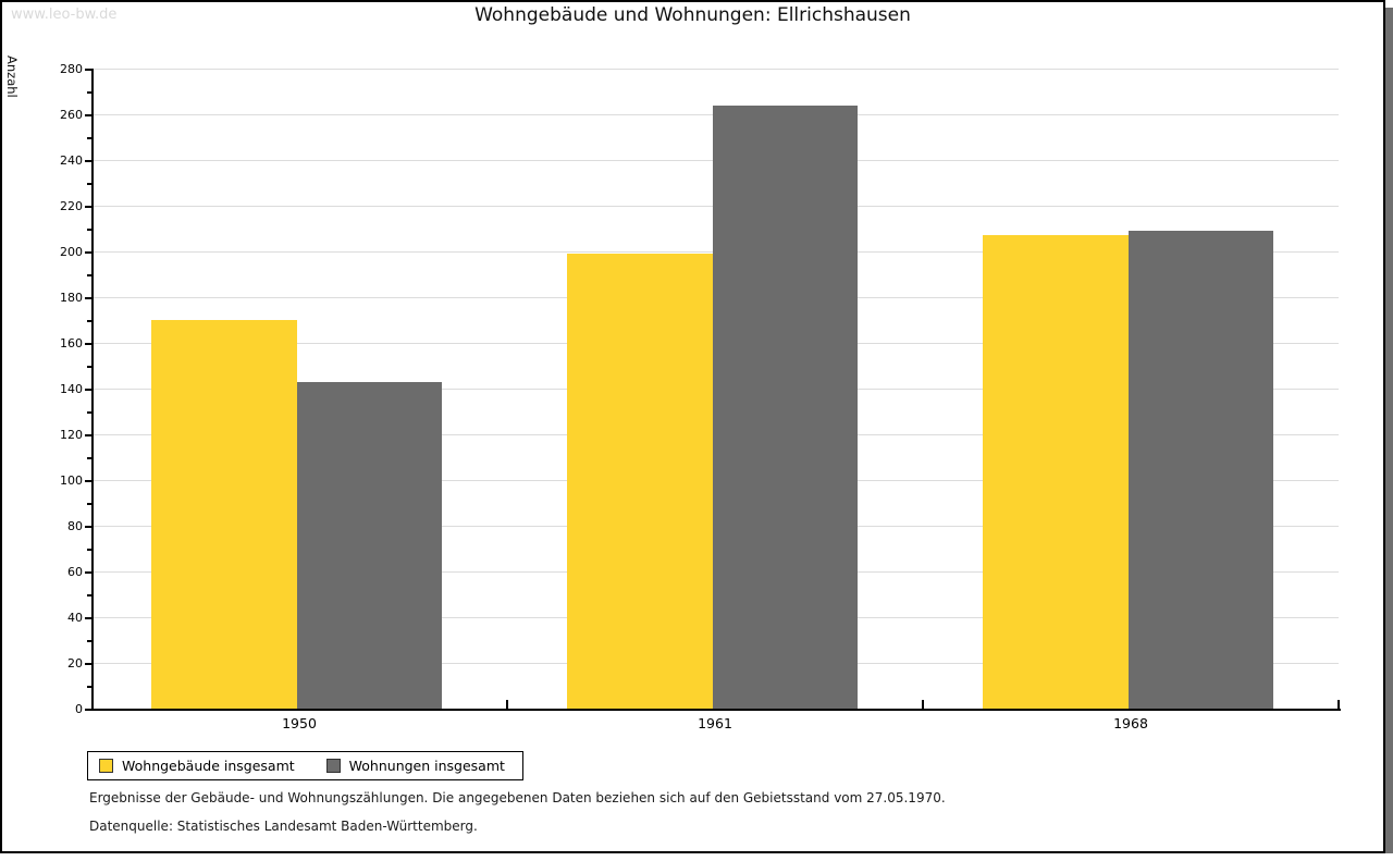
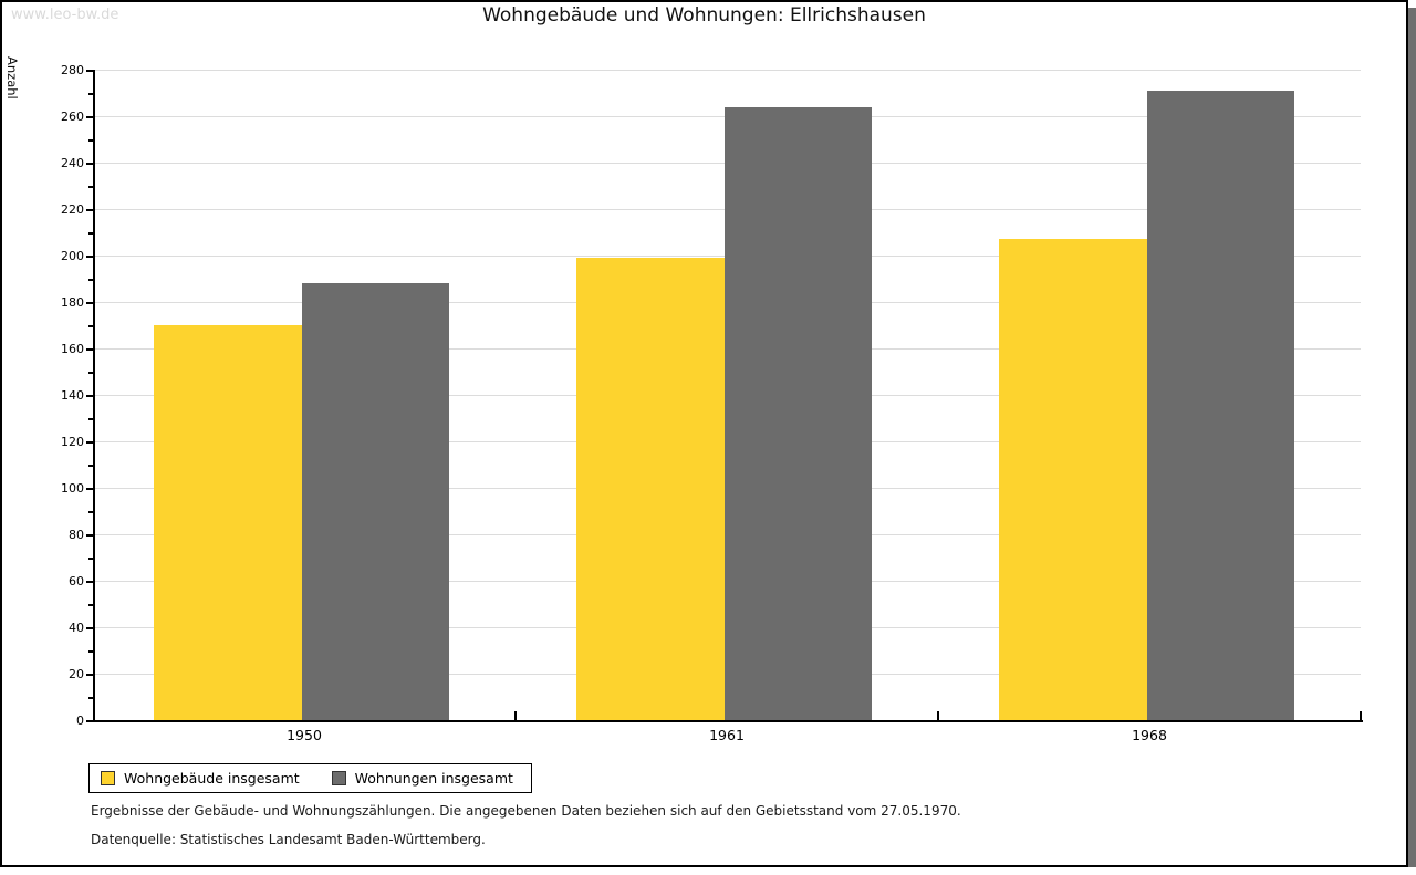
Wohnungen insgesamt/1950: 143 -> 188
Wohnungen insgesamt/1968: 209 -> 271
